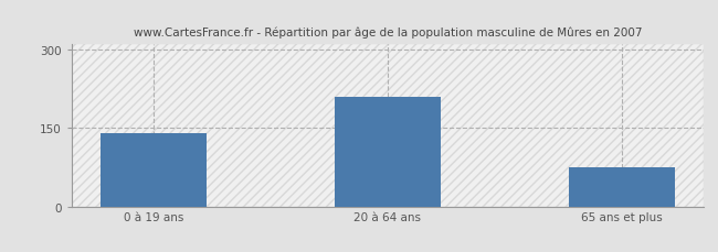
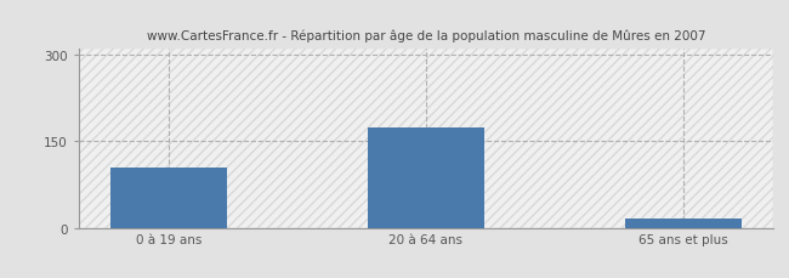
0 à 19 ans: 140 -> 105
20 à 64 ans: 210 -> 175
65 ans et plus: 75 -> 15
